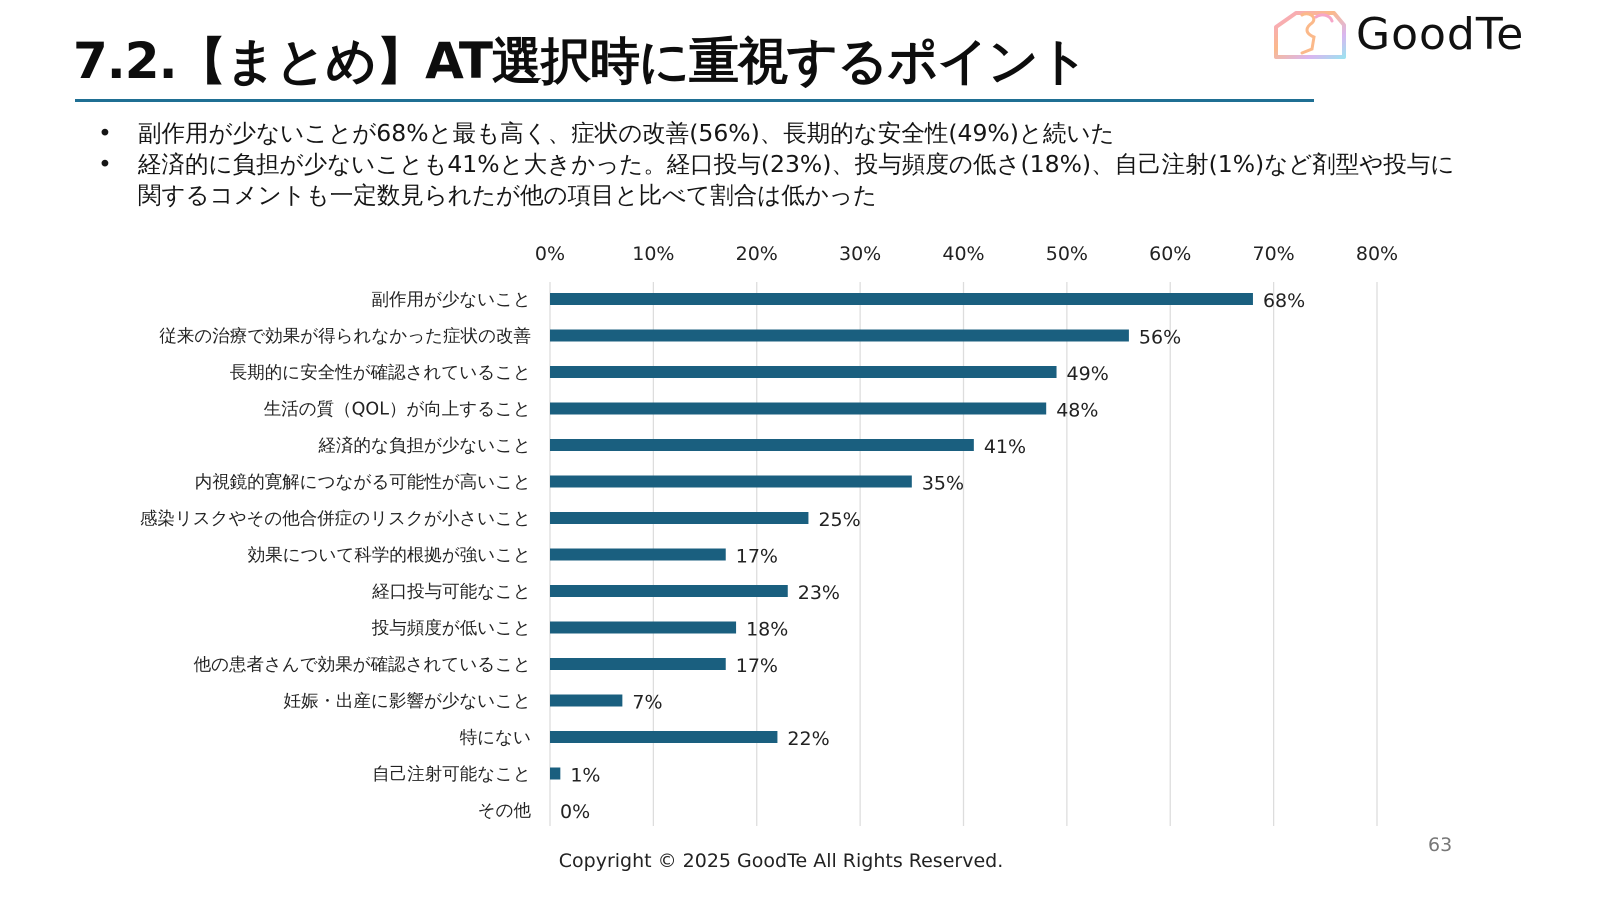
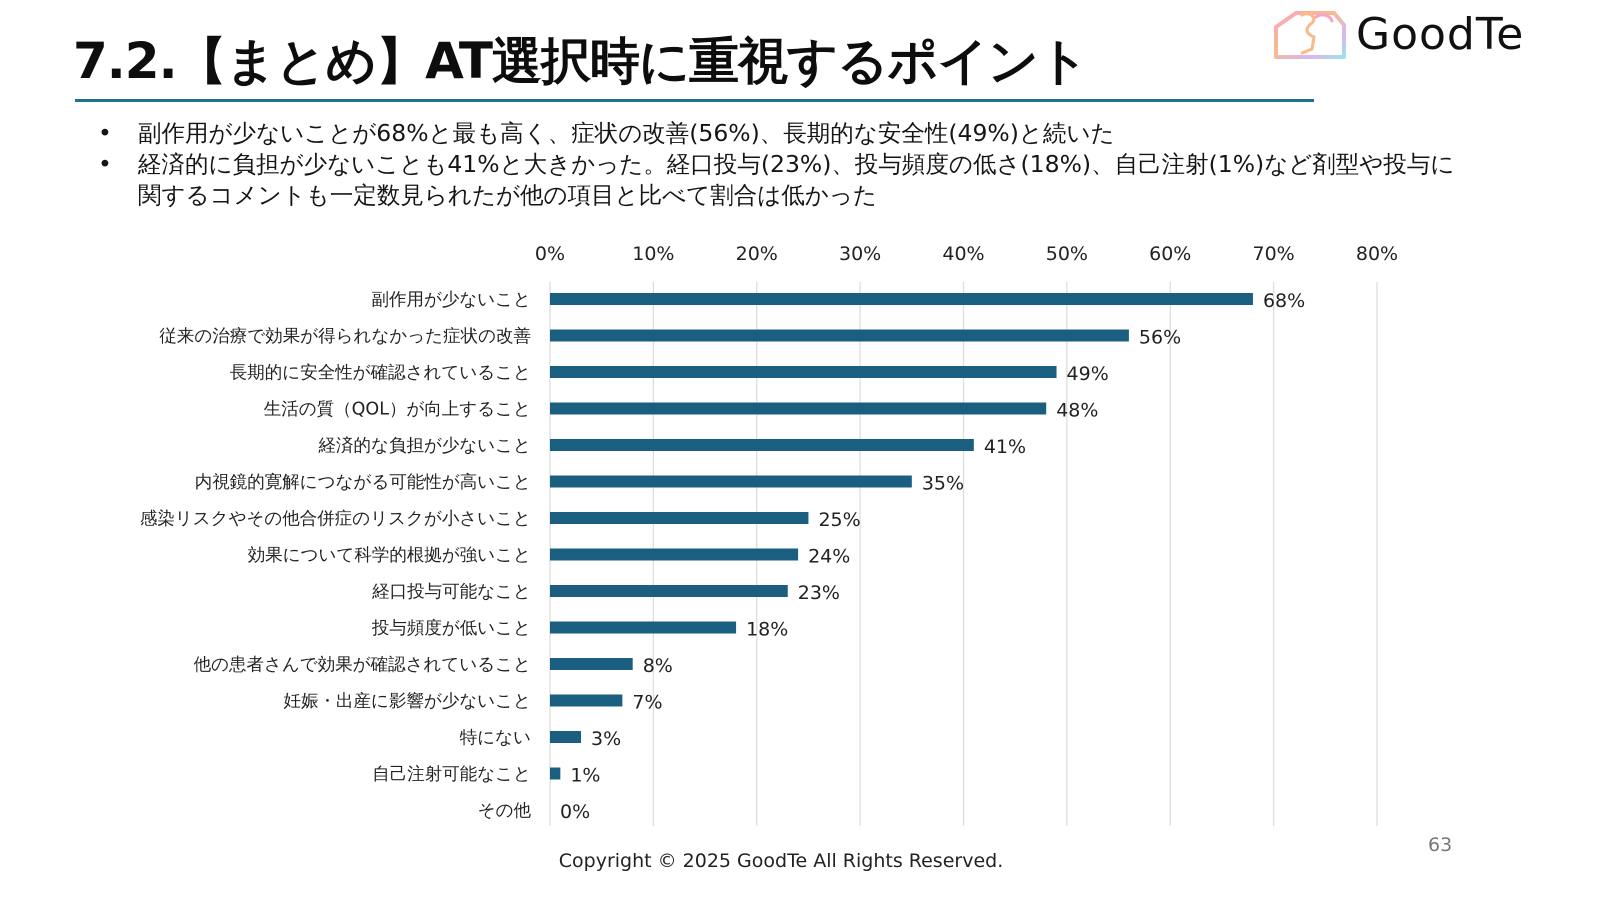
効果について科学的根拠が強いこと: 17% -> 24%
他の患者さんで効果が確認されていること: 17% -> 8%
特にない: 22% -> 3%
